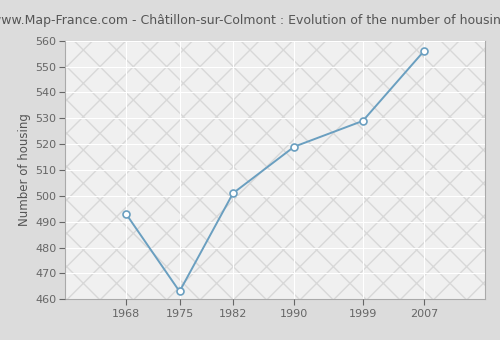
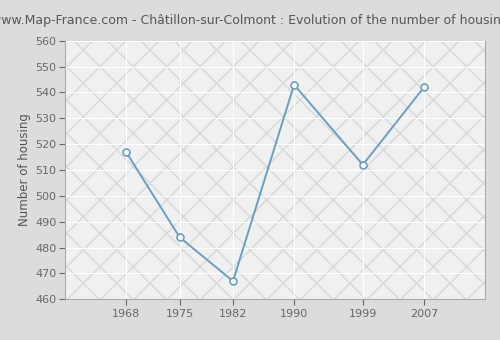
1968: 493 -> 517
1975: 463 -> 484
1982: 501 -> 467
1990: 519 -> 543
1999: 529 -> 512
2007: 556 -> 542
